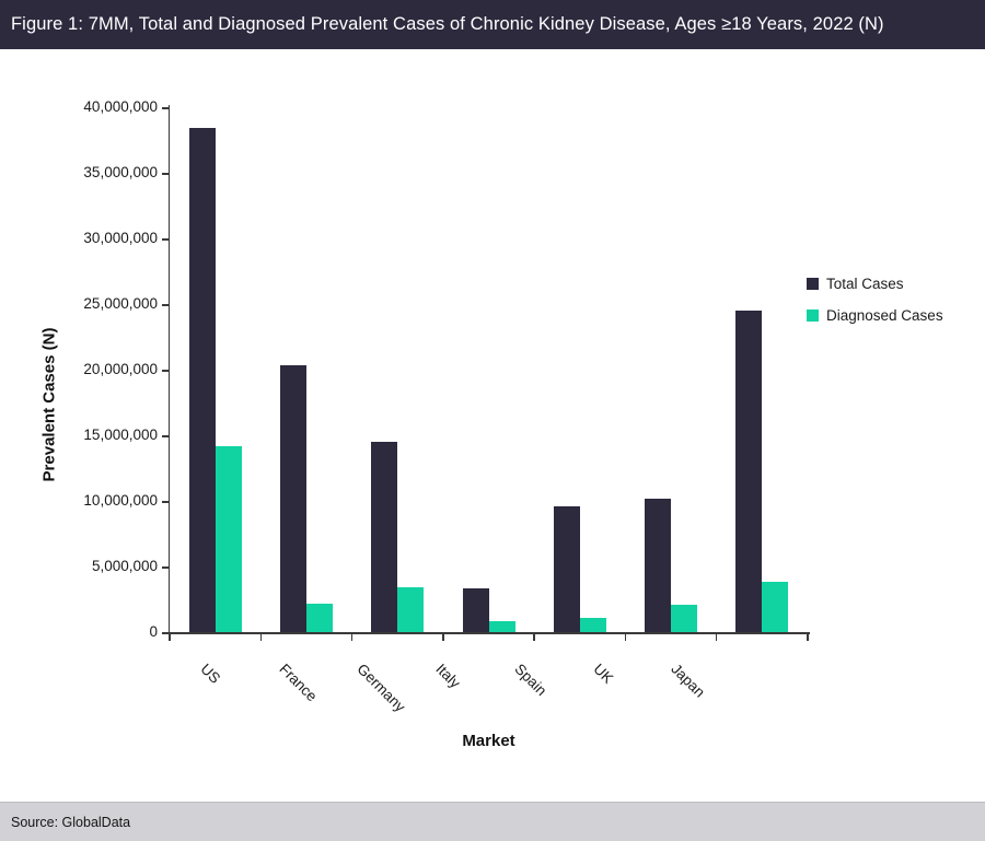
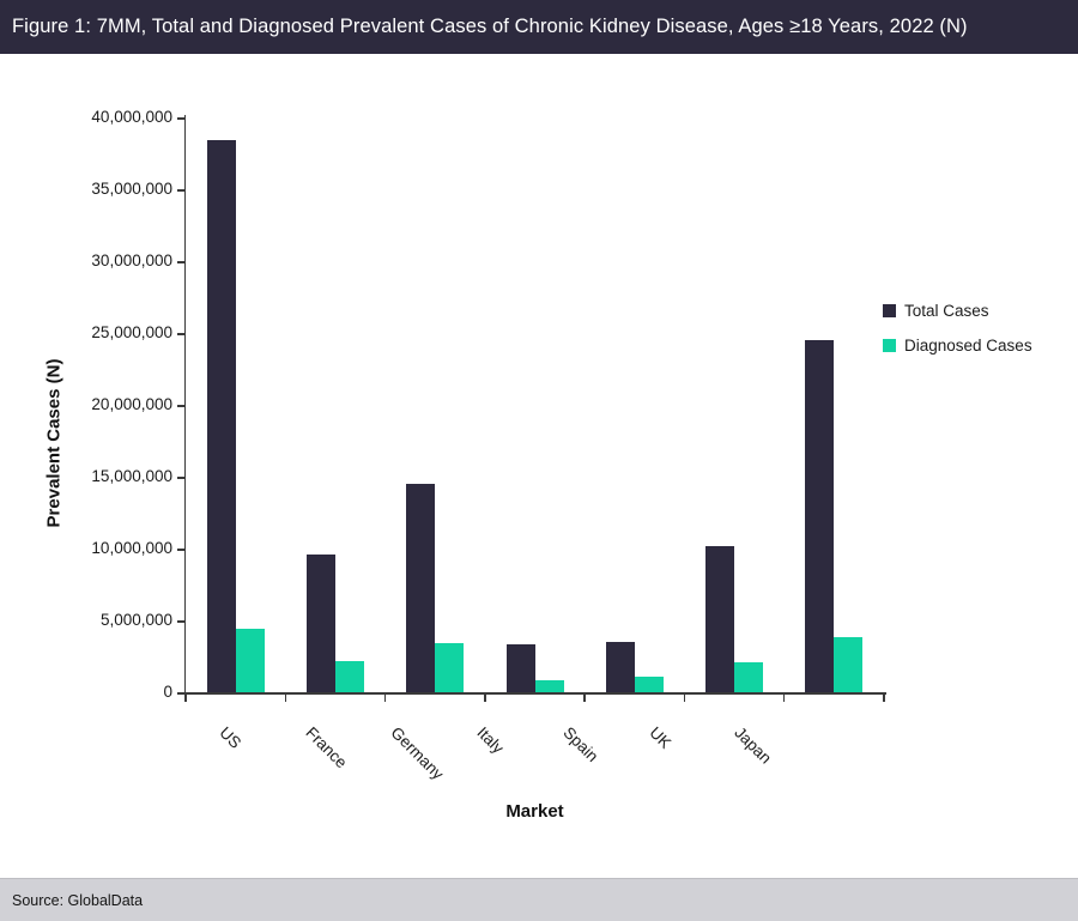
Diagnosed Cases/US: 14200000 -> 4400000
Total Cases/France: 20300000 -> 9600000
Total Cases/Spain: 9600000 -> 3500000
